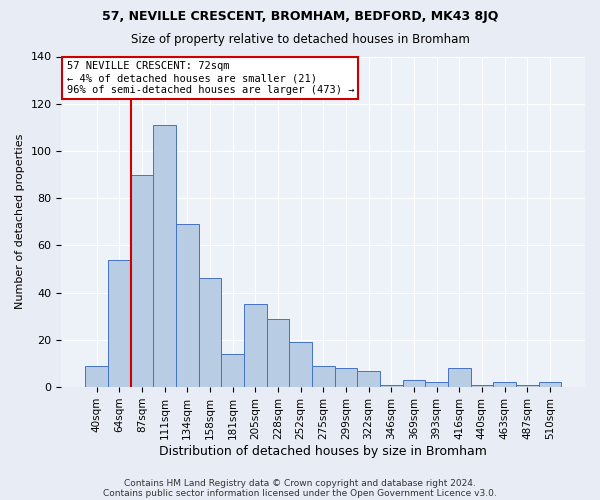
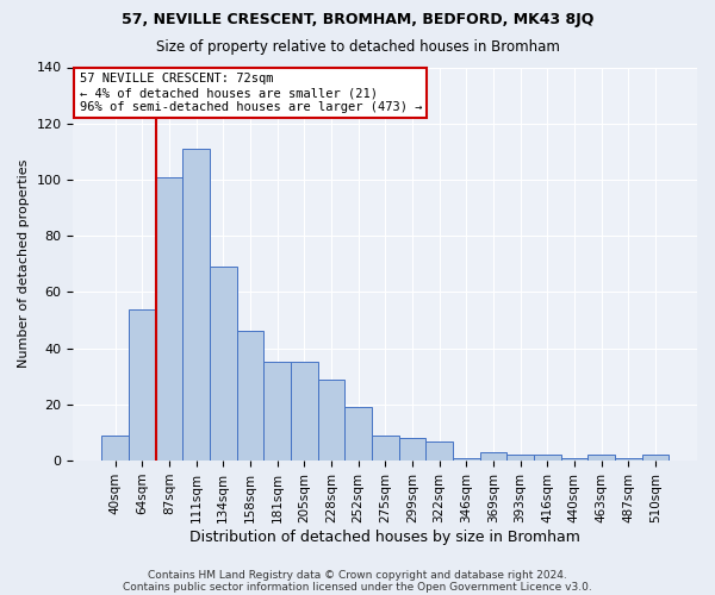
87sqm: 90 -> 101
181sqm: 14 -> 35
416sqm: 8 -> 2
